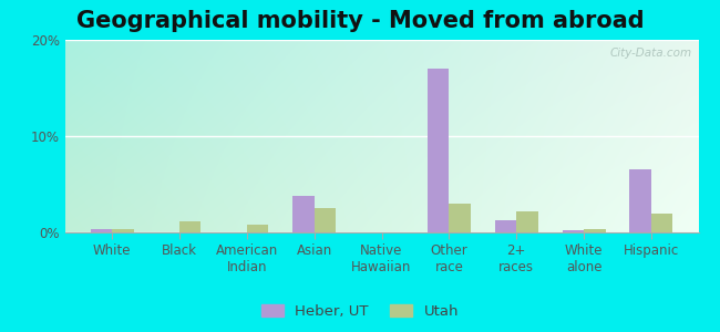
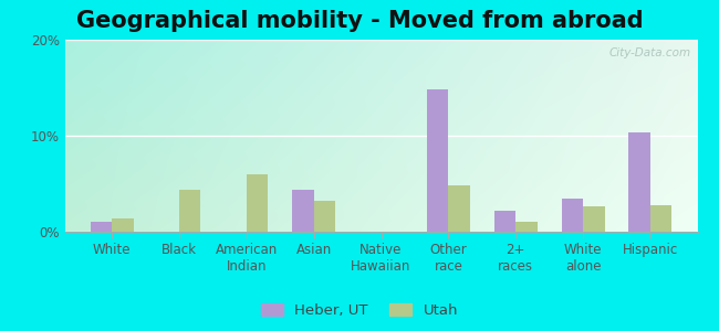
Heber, UT/White: 0.3% -> 1.0%
Utah/White: 0.3% -> 1.4%
Utah/Black: 1.2% -> 4.4%
Utah/American Indian: 0.8% -> 6.0%
Heber, UT/Asian: 3.8% -> 4.4%
Utah/Asian: 2.5% -> 3.2%
Heber, UT/Other race: 17.0% -> 14.8%
Utah/Other race: 3.0% -> 4.8%
Heber, UT/2+ races: 1.3% -> 2.2%
Utah/2+ races: 2.2% -> 1.0%
Heber, UT/White alone: 0.2% -> 3.4%
Utah/White alone: 0.3% -> 2.6%
Heber, UT/Hispanic: 6.5% -> 10.4%
Utah/Hispanic: 2.0% -> 2.8%
